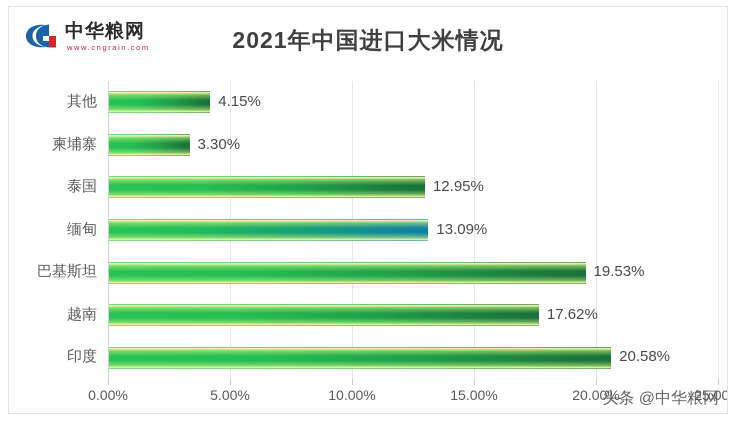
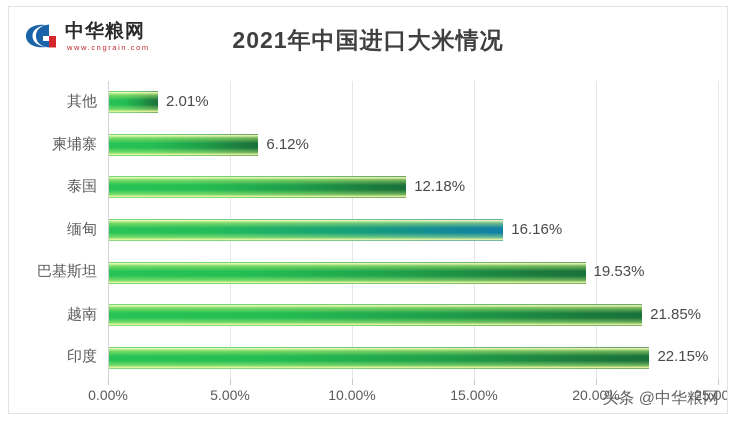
其他: 4.15% -> 2.01%
柬埔寨: 3.30% -> 6.12%
泰国: 12.95% -> 12.18%
缅甸: 13.09% -> 16.16%
越南: 17.62% -> 21.85%
印度: 20.58% -> 22.15%
